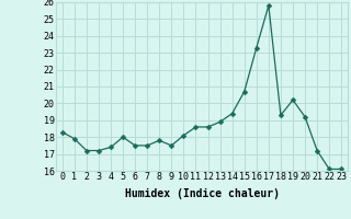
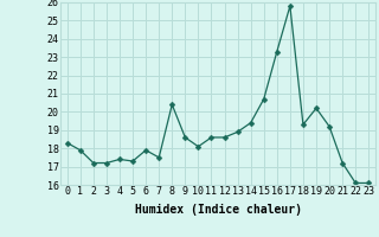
5: 18.0 -> 17.3
6: 17.5 -> 17.9
8: 17.8 -> 20.4
9: 17.5 -> 18.6
